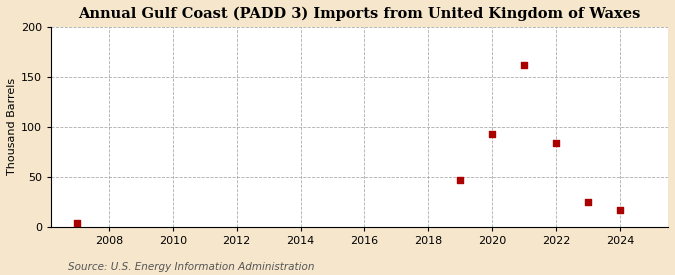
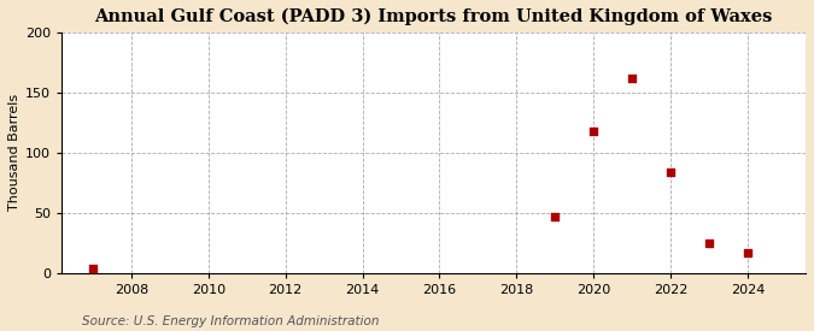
2020: 93 -> 118
